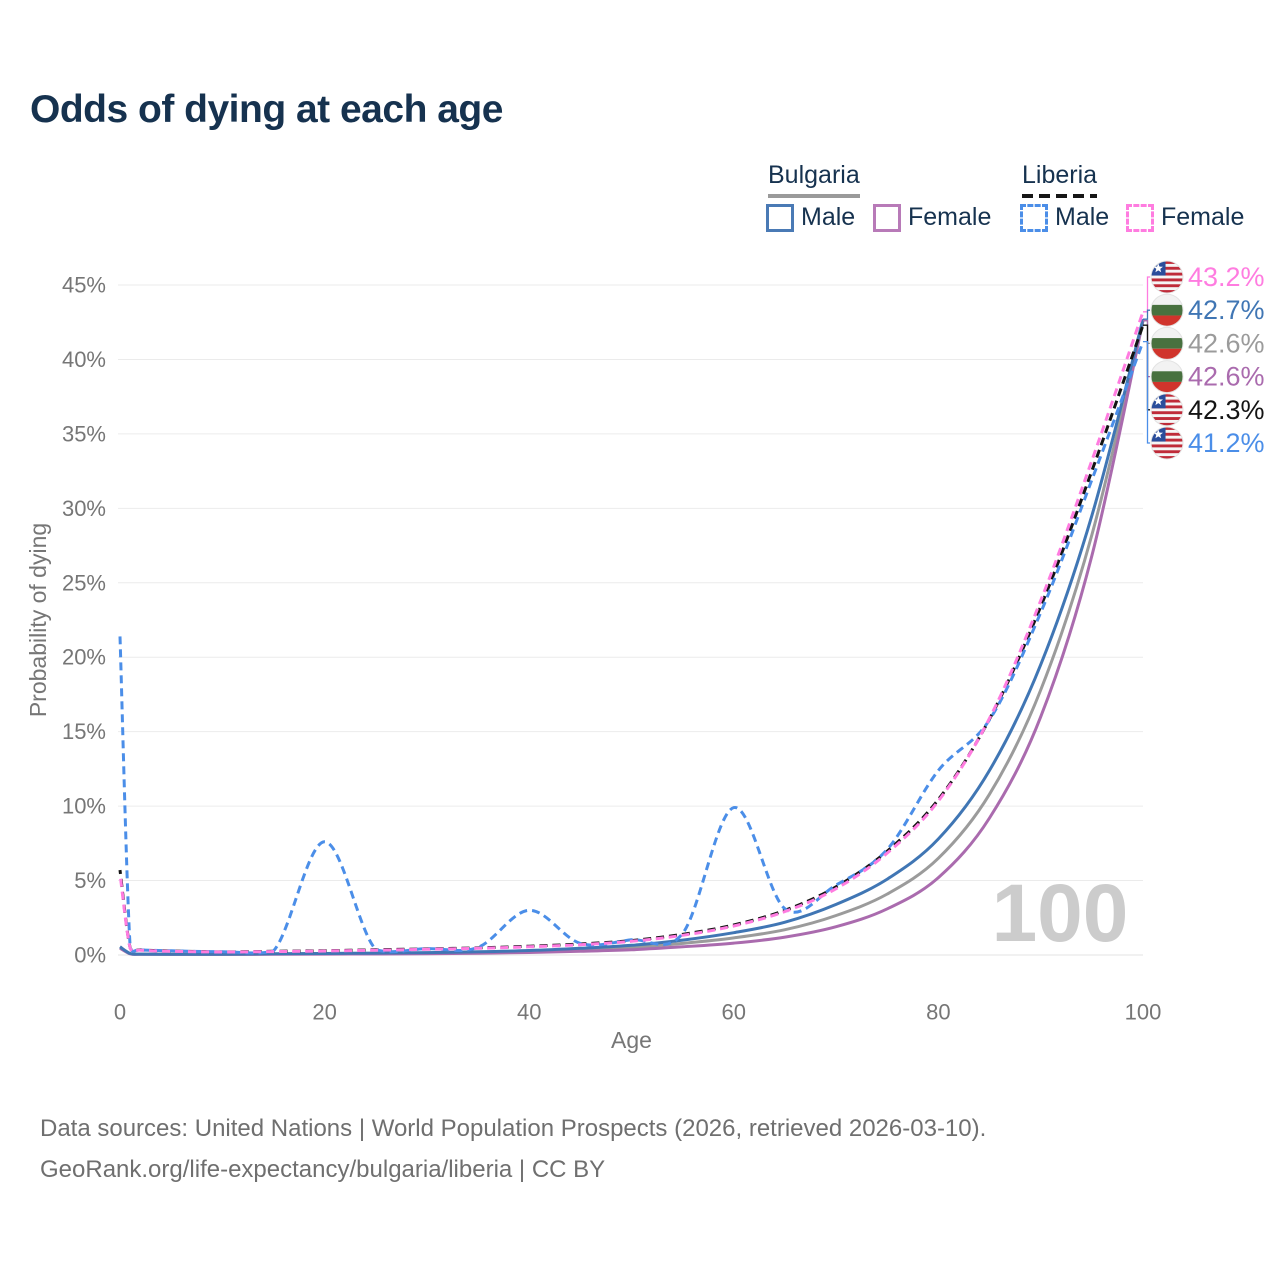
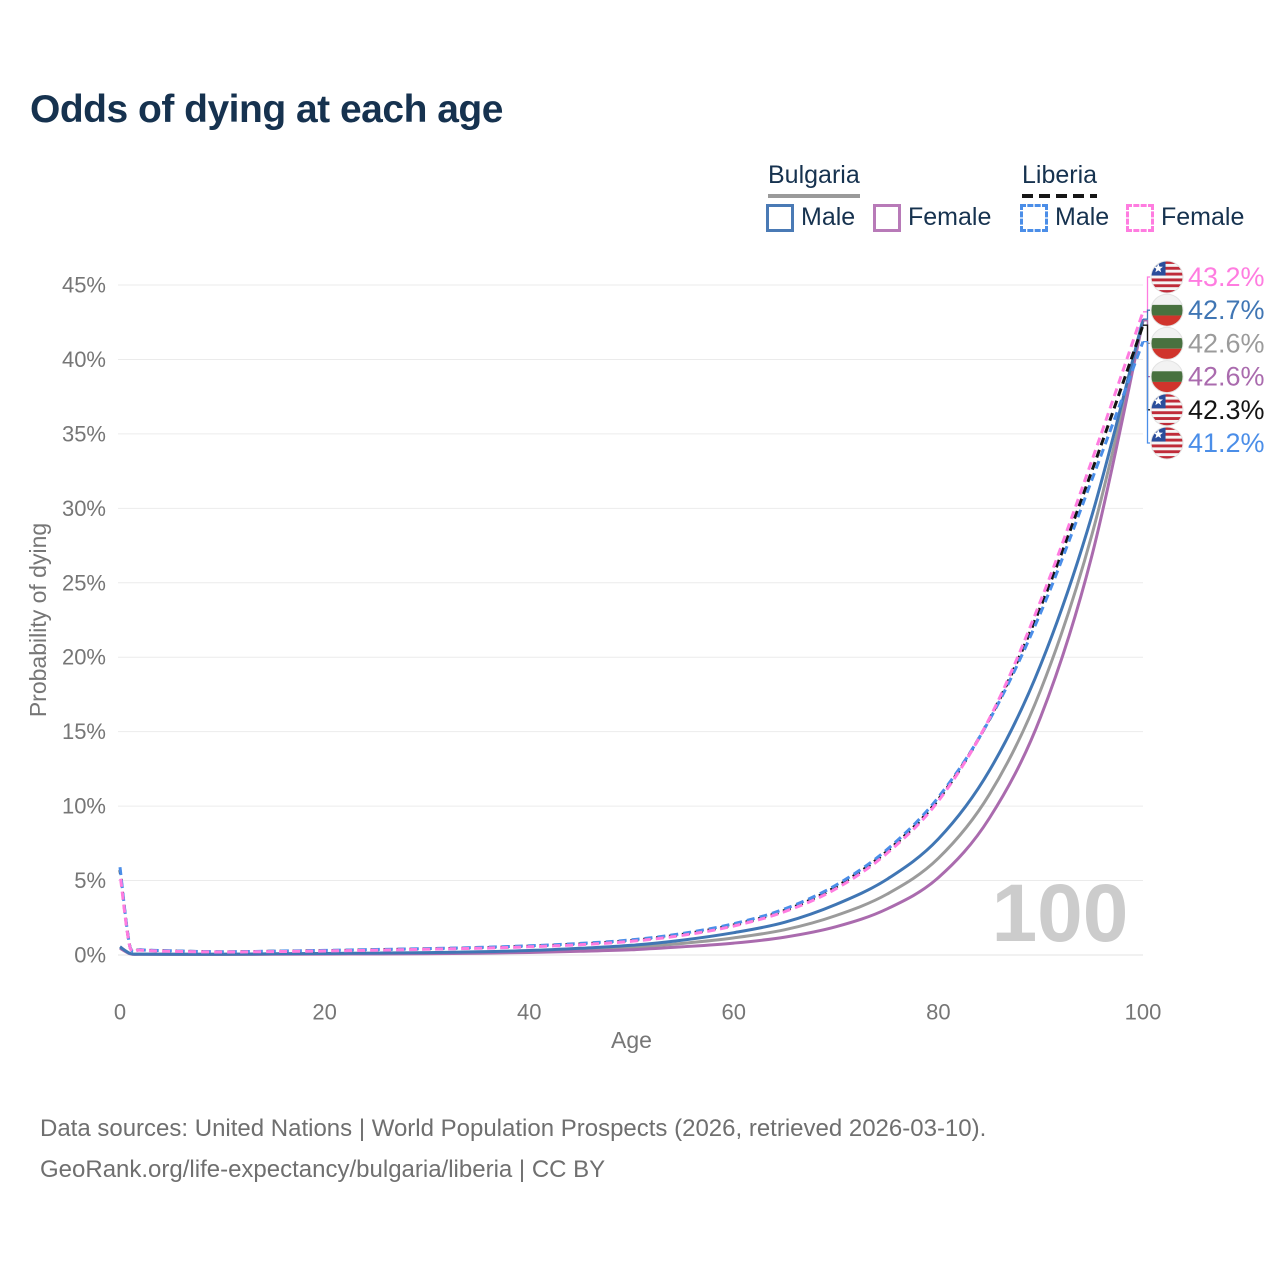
Liberia Male/0: 21.4% -> 5.9%
Liberia Male/20: 7.6% -> 0.3%
Liberia Male/40: 3.0% -> 0.6%
Liberia Male/60: 9.9% -> 2.1%
Liberia Male/80: 12.4% -> 10.6%
